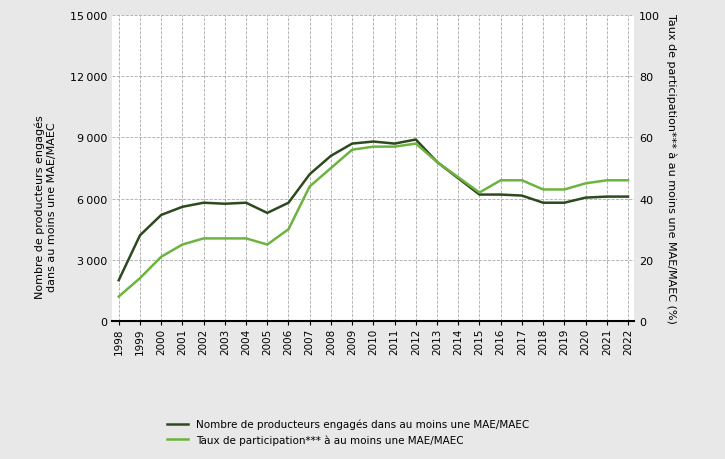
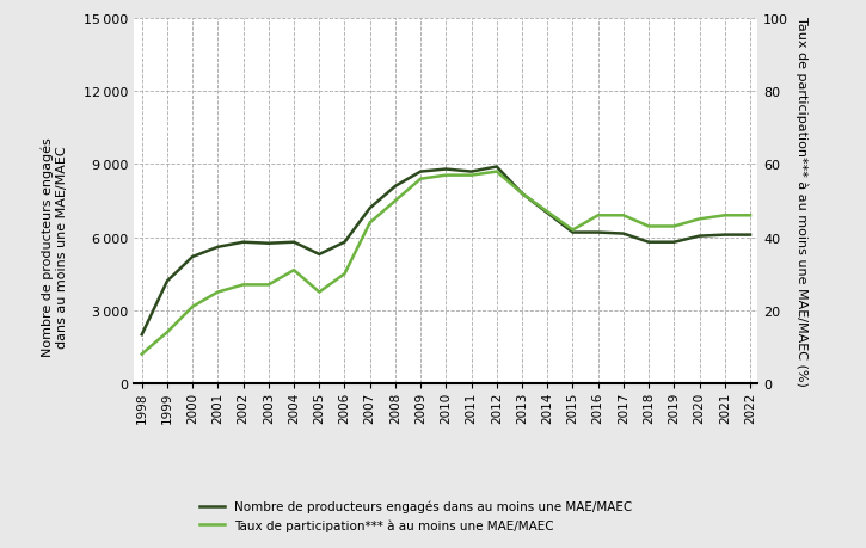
Taux de participation*** à au moins une MAE/MAEC/2004: 27 -> 31
